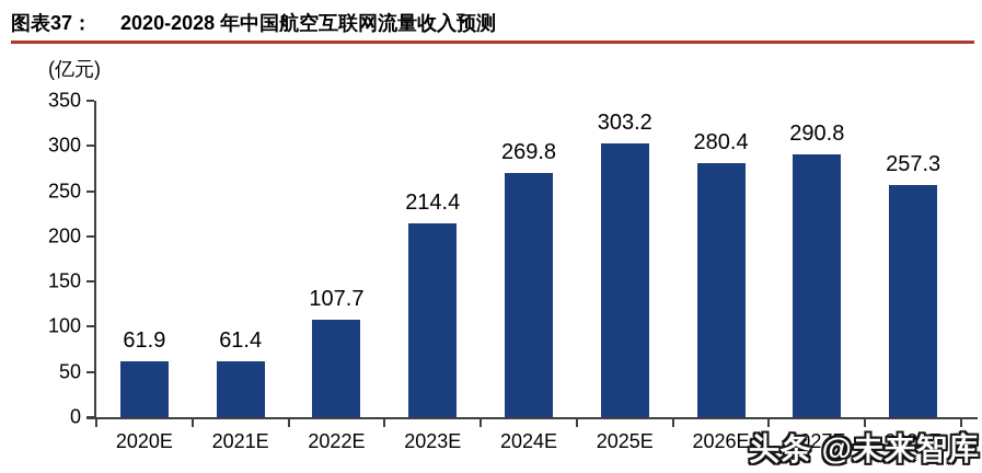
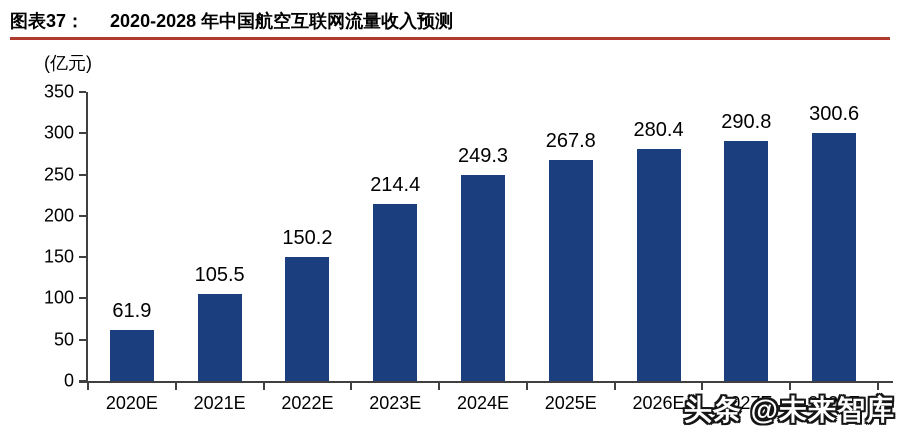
2021E: 61.4 -> 105.5
2022E: 107.7 -> 150.2
2024E: 269.8 -> 249.3
2025E: 303.2 -> 267.8
2028E: 257.3 -> 300.6
